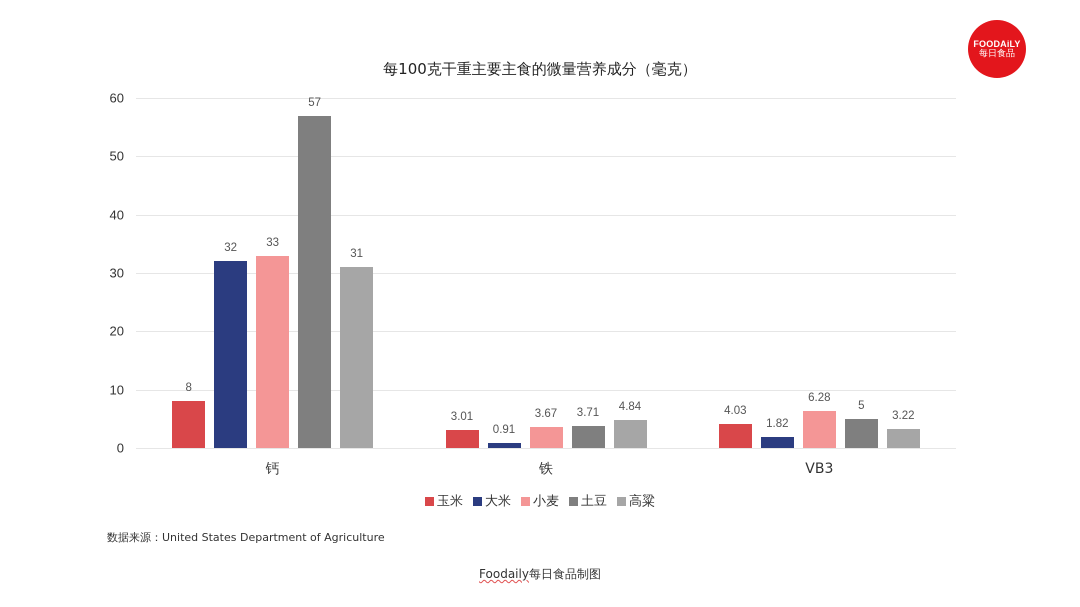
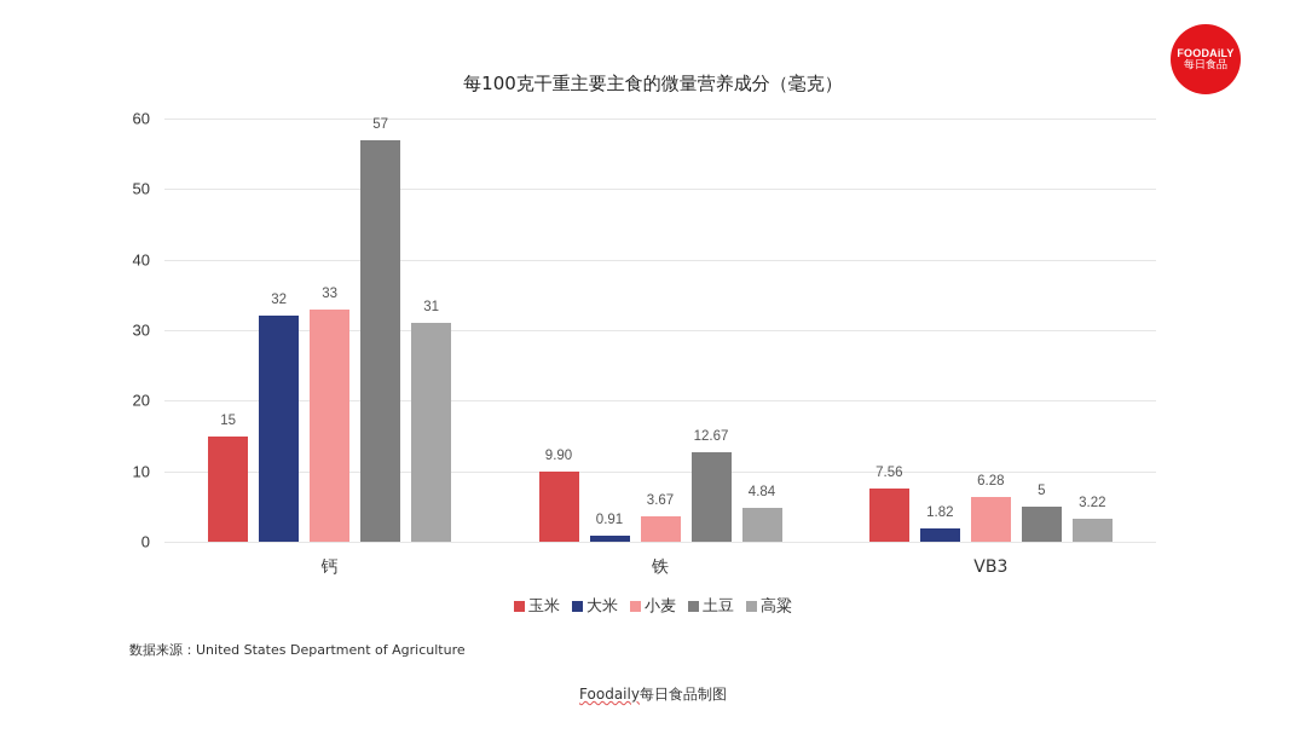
玉米/钙: 8 -> 15
玉米/铁: 3.01 -> 9.90
土豆/铁: 3.71 -> 12.67
玉米/VB3: 4.03 -> 7.56
